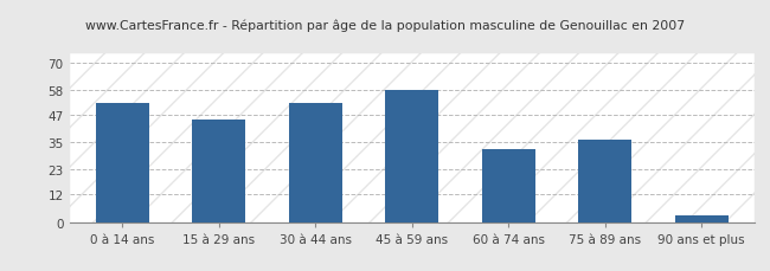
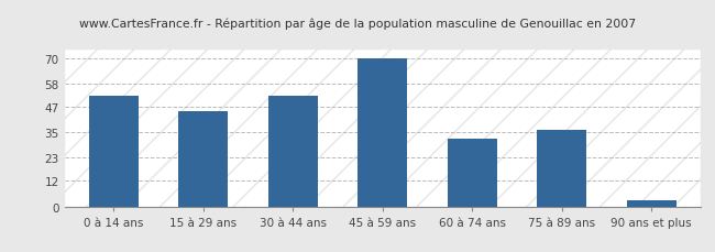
45 à 59 ans: 58 -> 70
